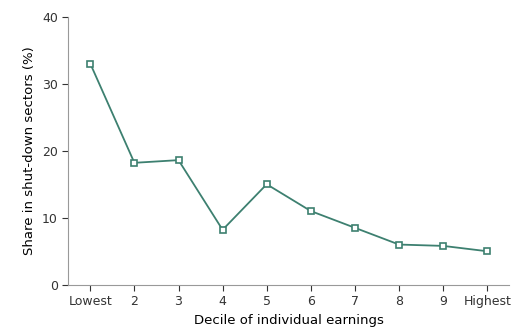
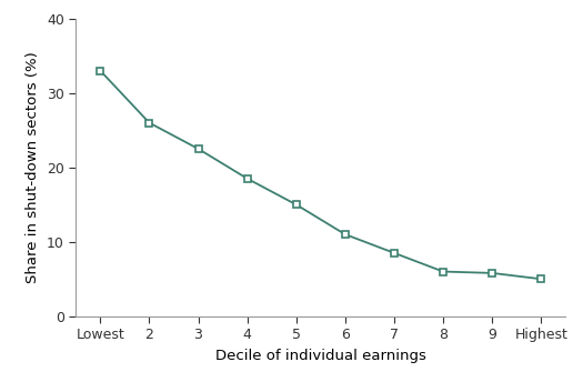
2: 18.2 -> 26.0
3: 18.6 -> 22.5
4: 8.2 -> 18.5
